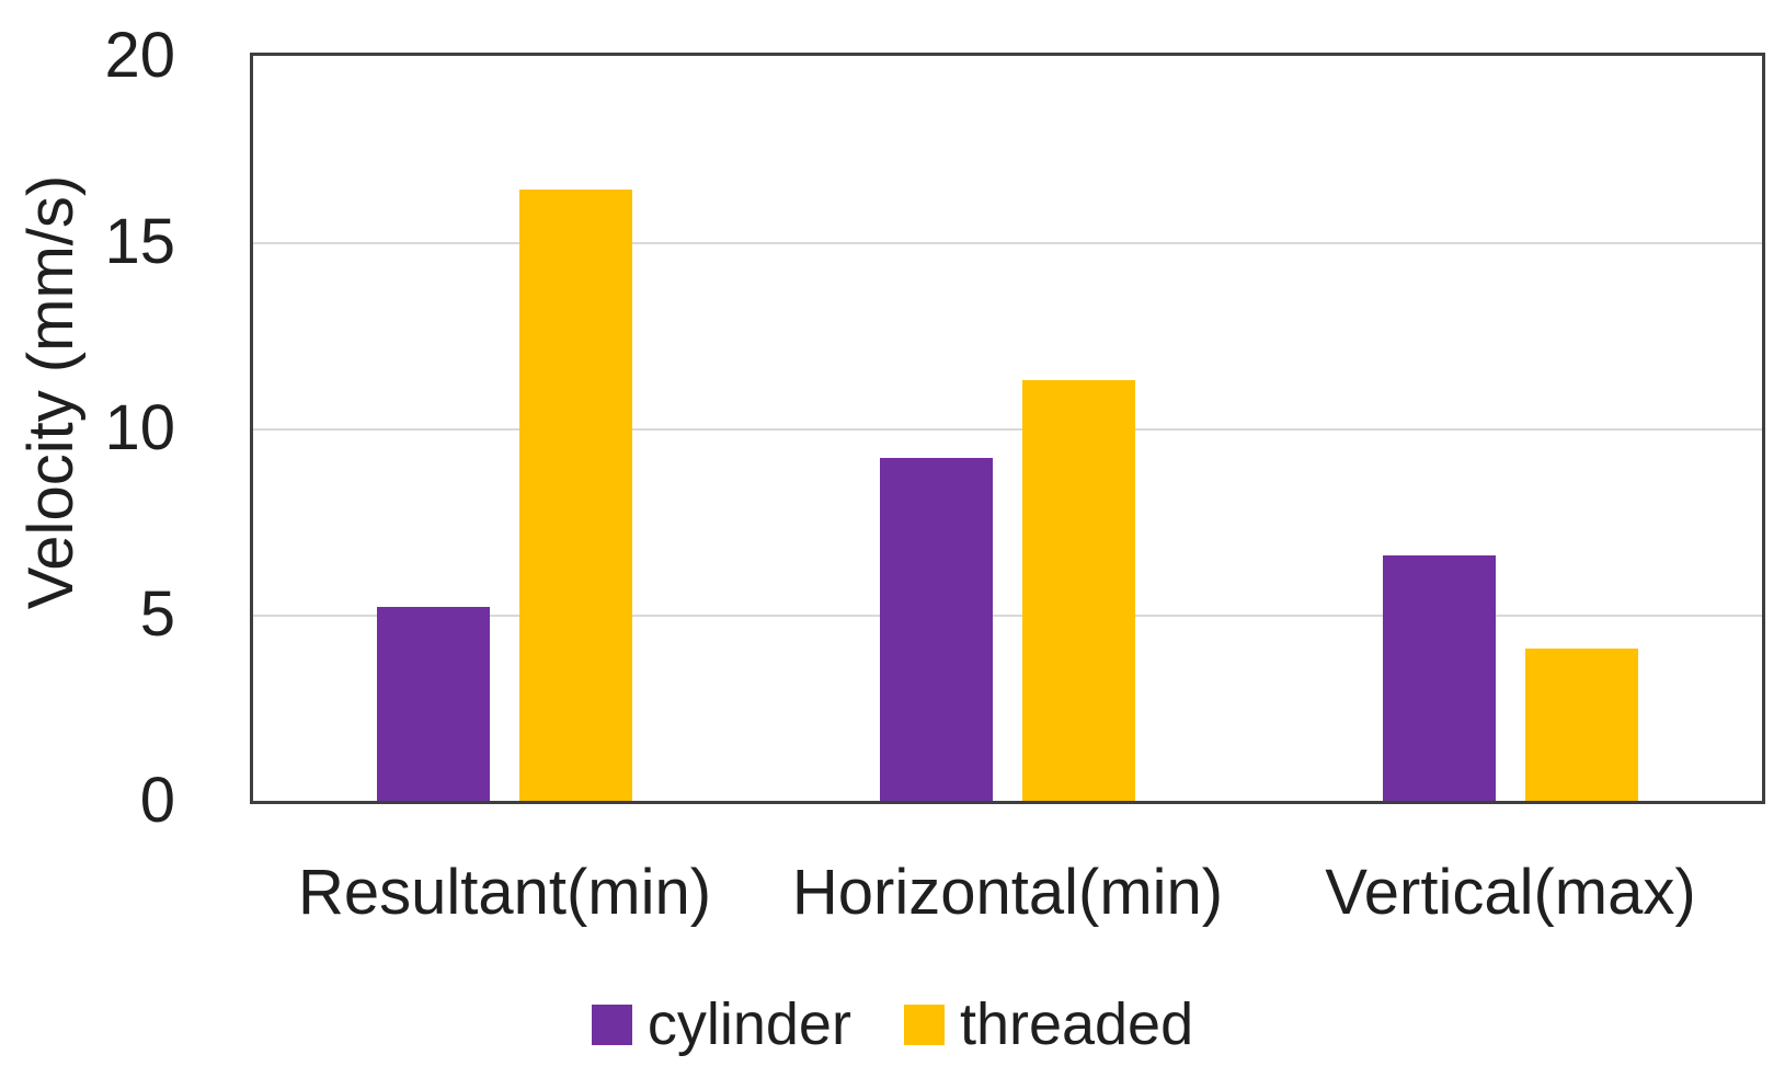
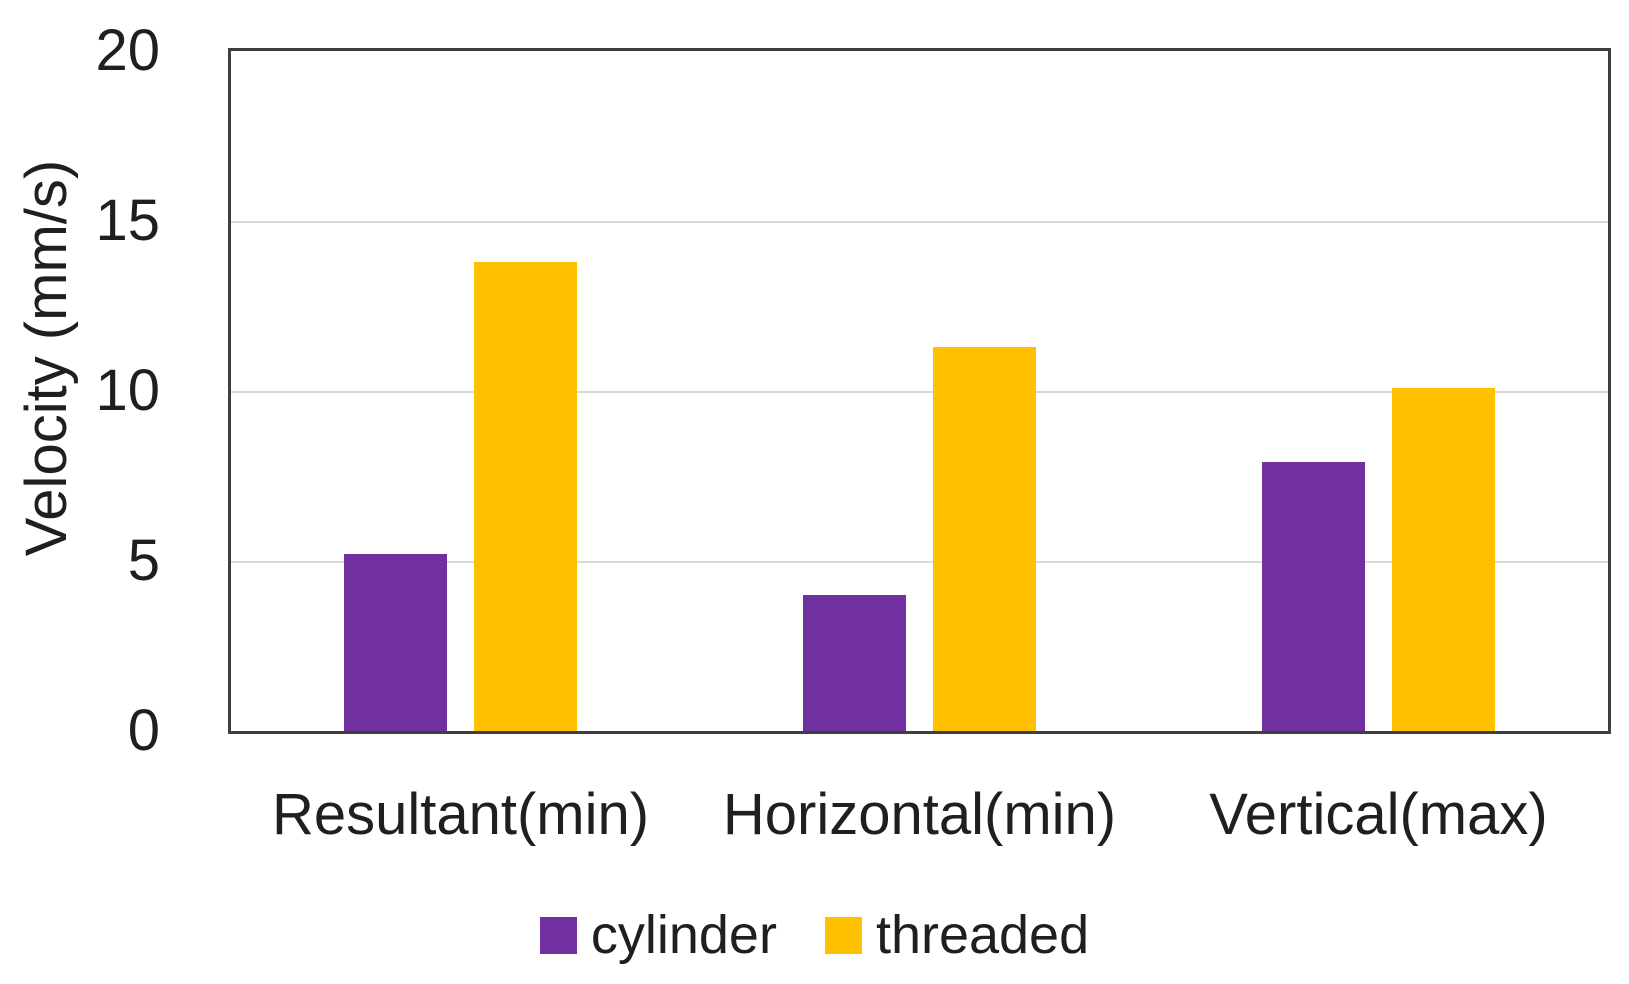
threaded/Resultant(min): 16.4 -> 13.8
cylinder/Horizontal(min): 9.2 -> 4.0
cylinder/Vertical(max): 6.6 -> 7.9
threaded/Vertical(max): 4.1 -> 10.1
